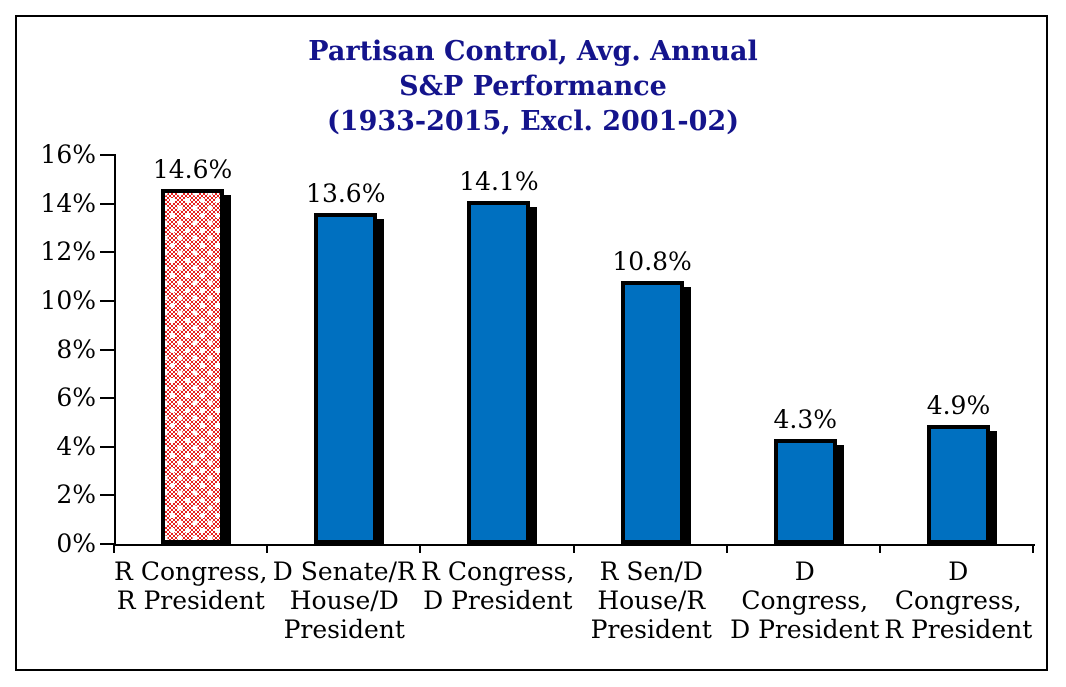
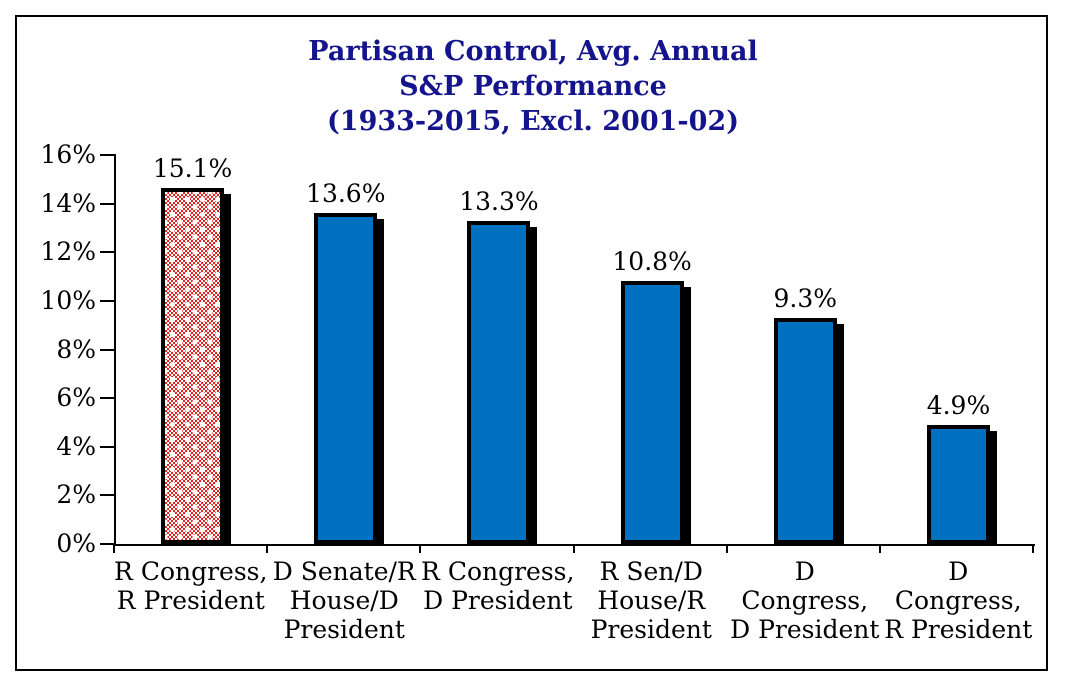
R Congress, R President: 14.6% -> 15.1%
R Congress, D President: 14.1% -> 13.3%
D Congress, D President: 4.3% -> 9.3%
